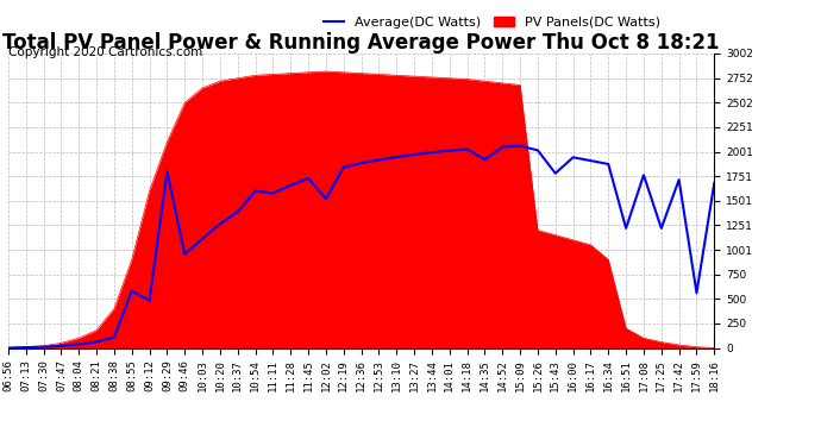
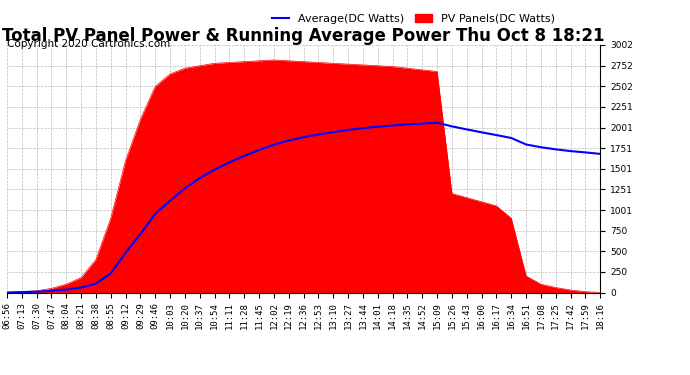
Average(DC Watts)/08:55: 580 -> 230
Average(DC Watts)/09:29: 1800 -> 710
Average(DC Watts)/10:54: 1600 -> 1490
Average(DC Watts)/12:02: 1520 -> 1790
Average(DC Watts)/14:35: 1920 -> 2040
Average(DC Watts)/15:43: 1780 -> 1980
Average(DC Watts)/16:51: 1220 -> 1800
Average(DC Watts)/17:25: 1220 -> 1740
Average(DC Watts)/17:59: 560 -> 1700
